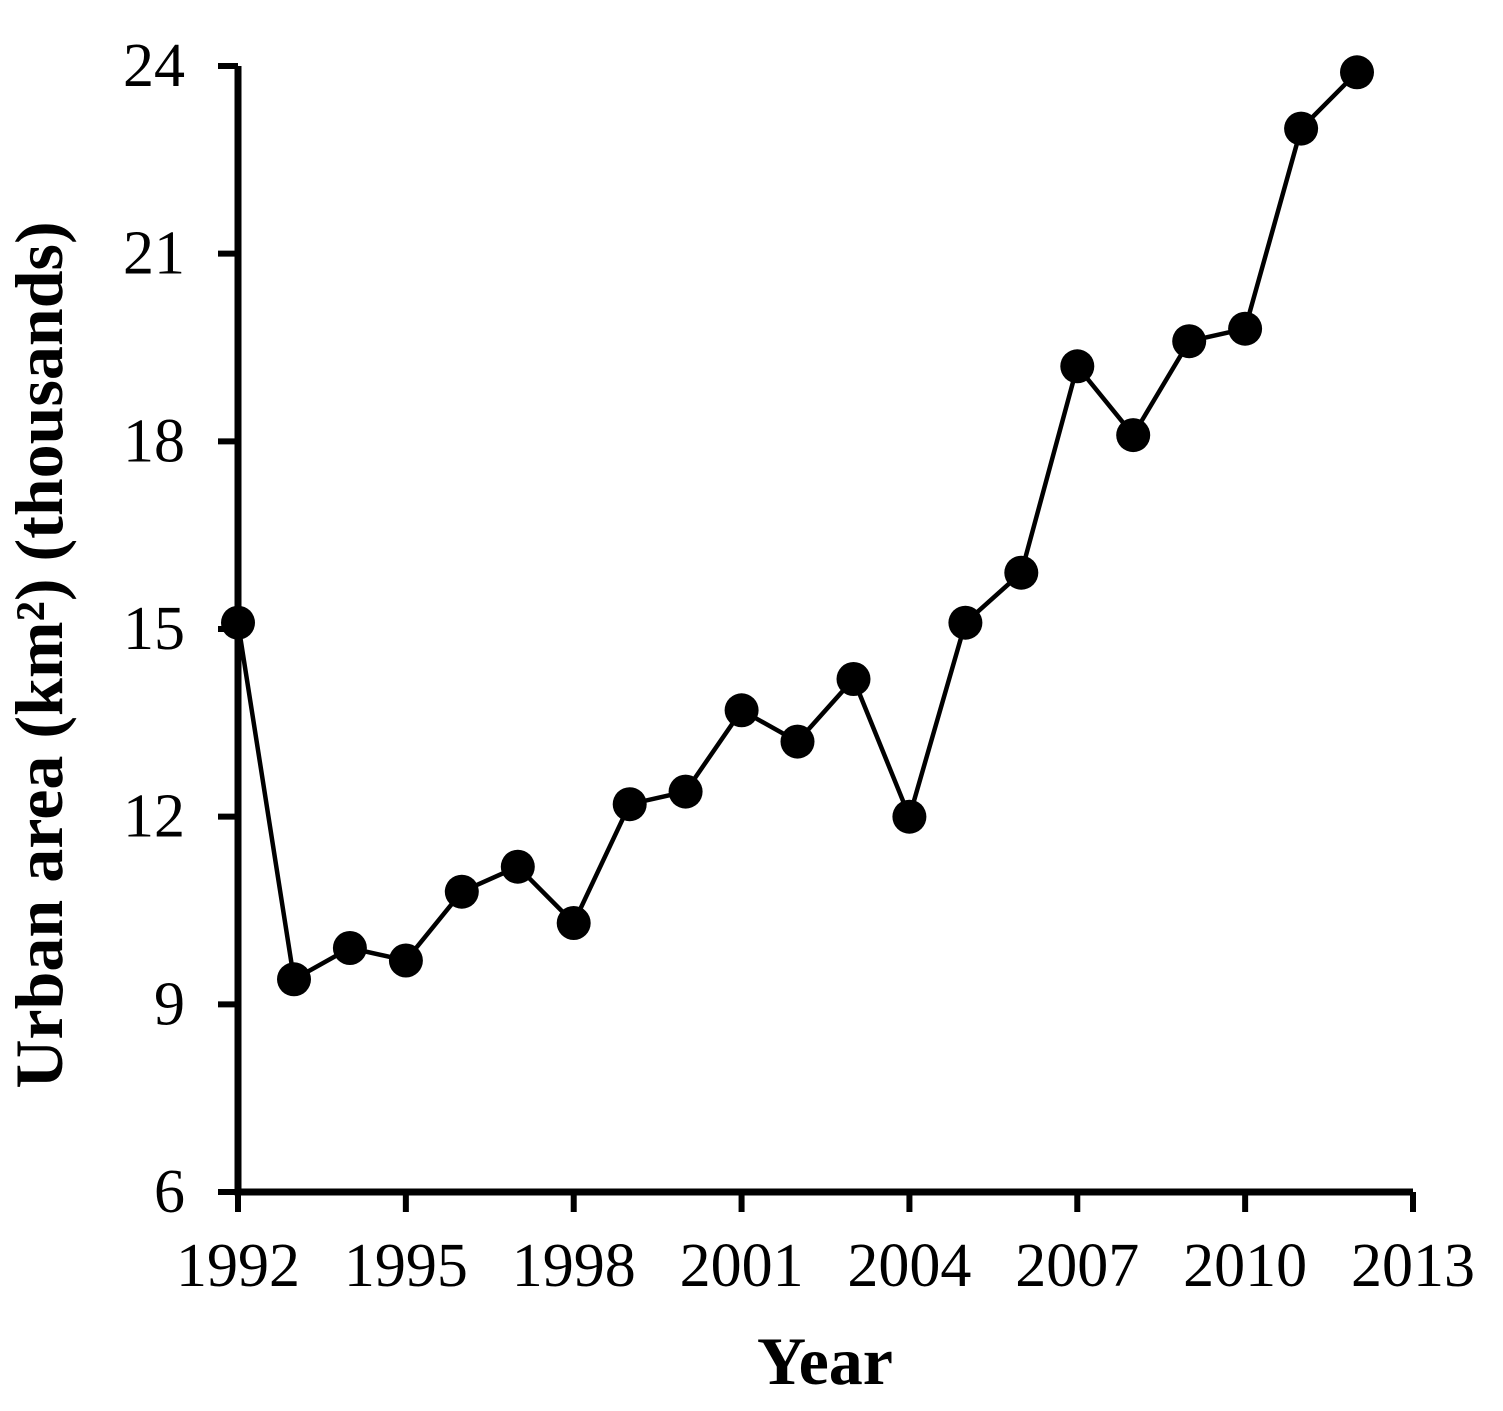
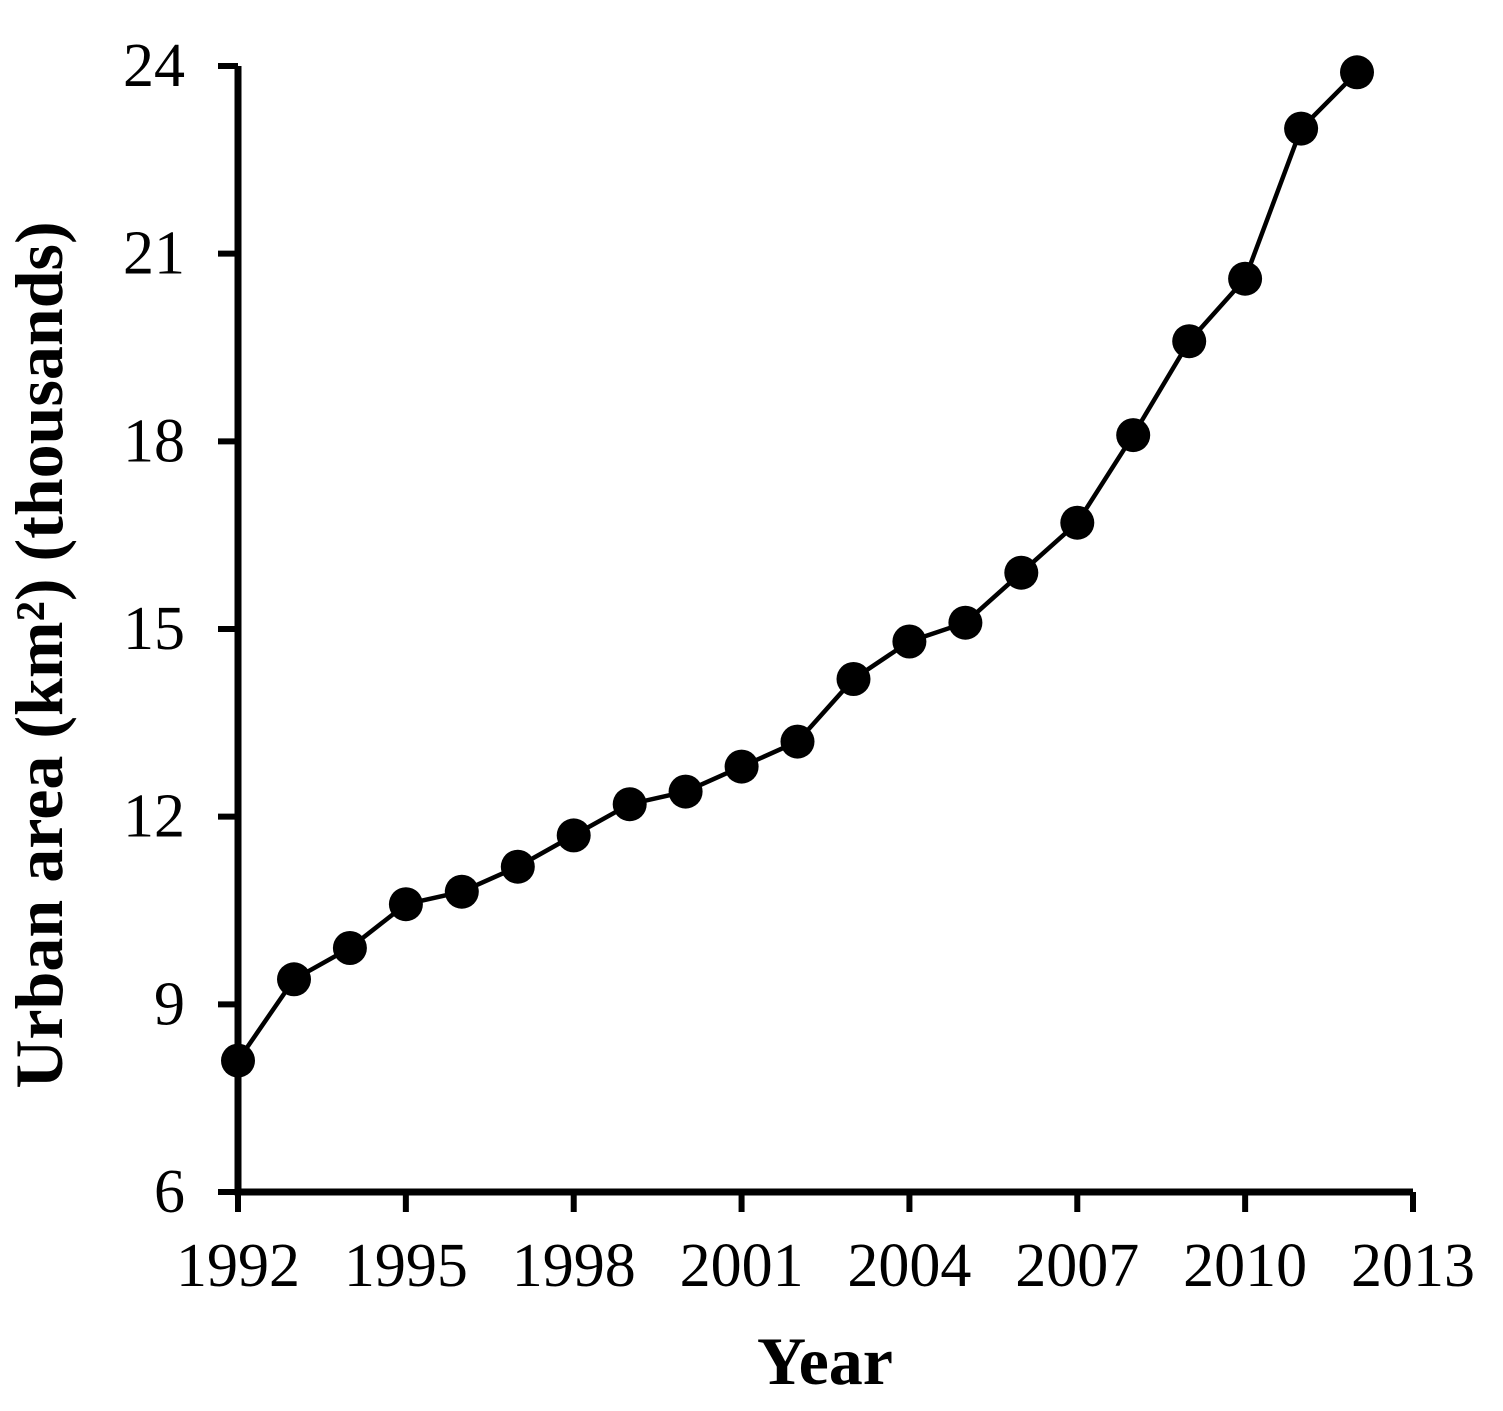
1992: 15.1 -> 8.1
1995: 9.7 -> 10.6
1998: 10.3 -> 11.7
2001: 13.7 -> 12.8
2004: 12.0 -> 14.8
2007: 19.2 -> 16.7
2010: 19.8 -> 20.6
